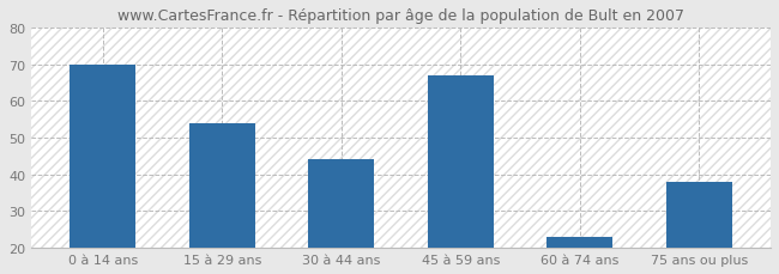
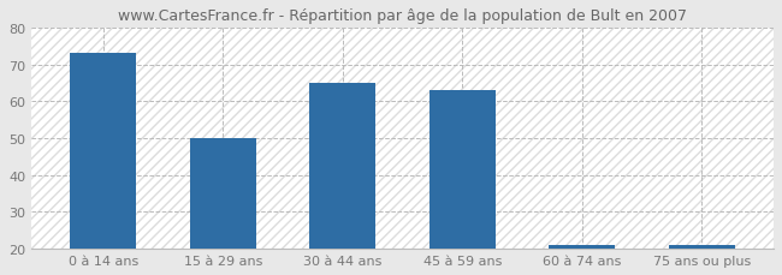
0 à 14 ans: 70 -> 73
15 à 29 ans: 54 -> 50
30 à 44 ans: 44 -> 65
45 à 59 ans: 67 -> 63
60 à 74 ans: 23 -> 21
75 ans ou plus: 38 -> 21
